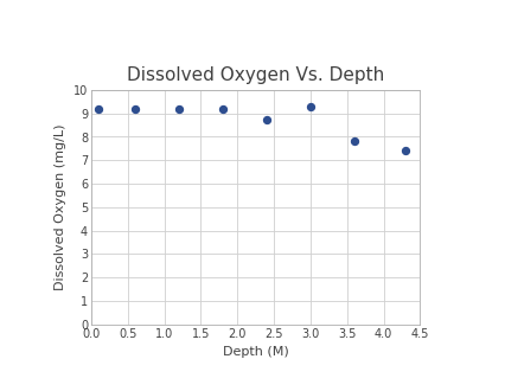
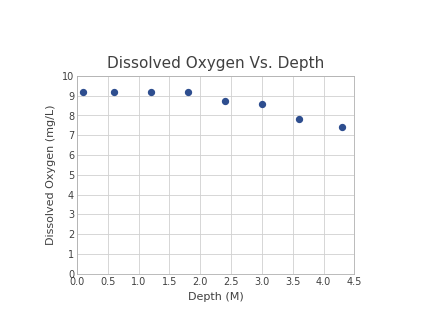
3.0: 9.3 -> 8.6
